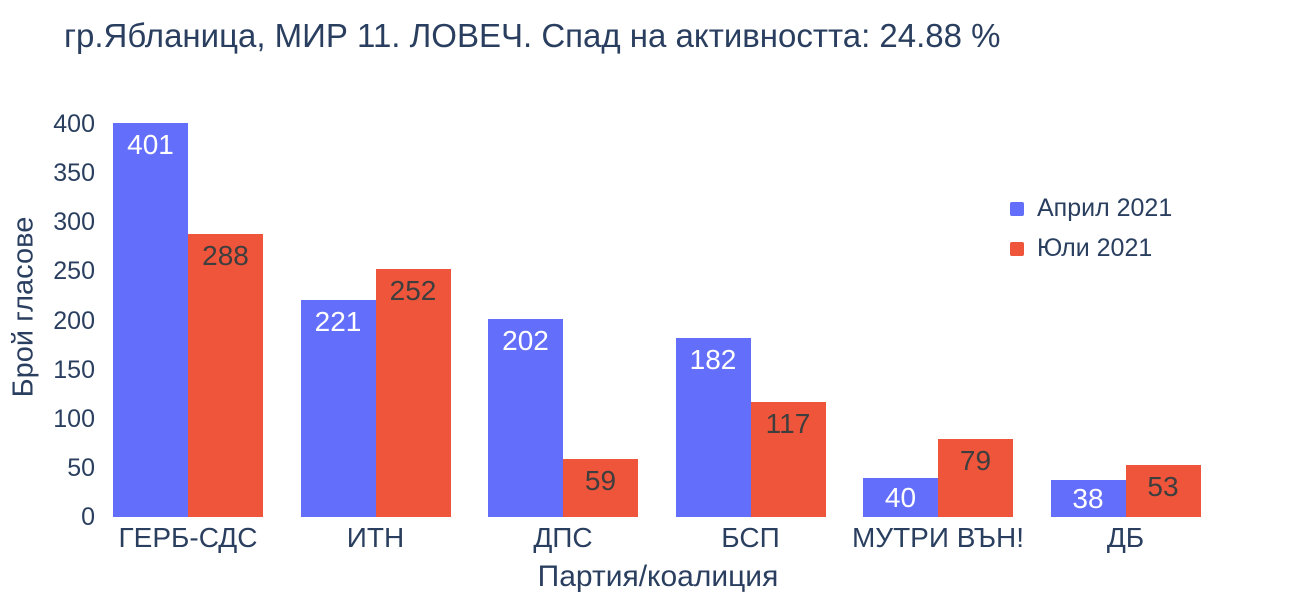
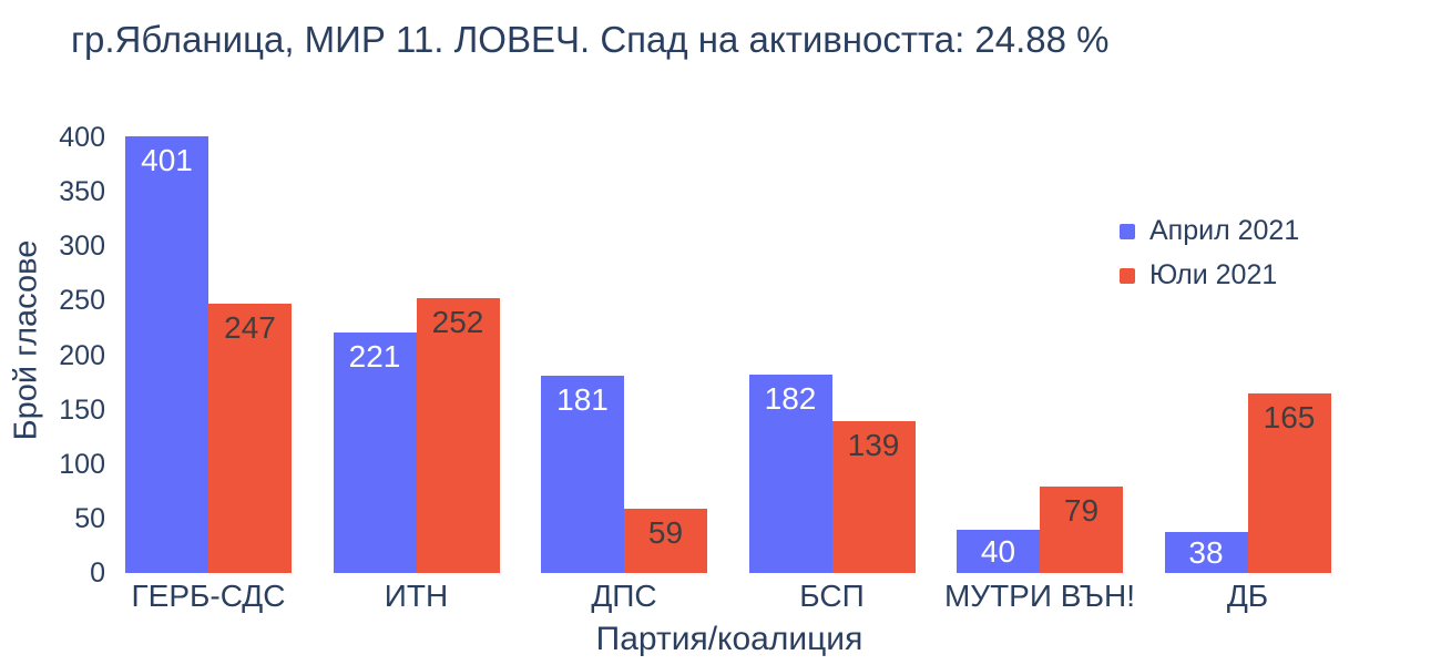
Юли 2021/ГЕРБ-СДС: 288 -> 247
Април 2021/ДПС: 202 -> 181
Юли 2021/БСП: 117 -> 139
Юли 2021/ДБ: 53 -> 165
